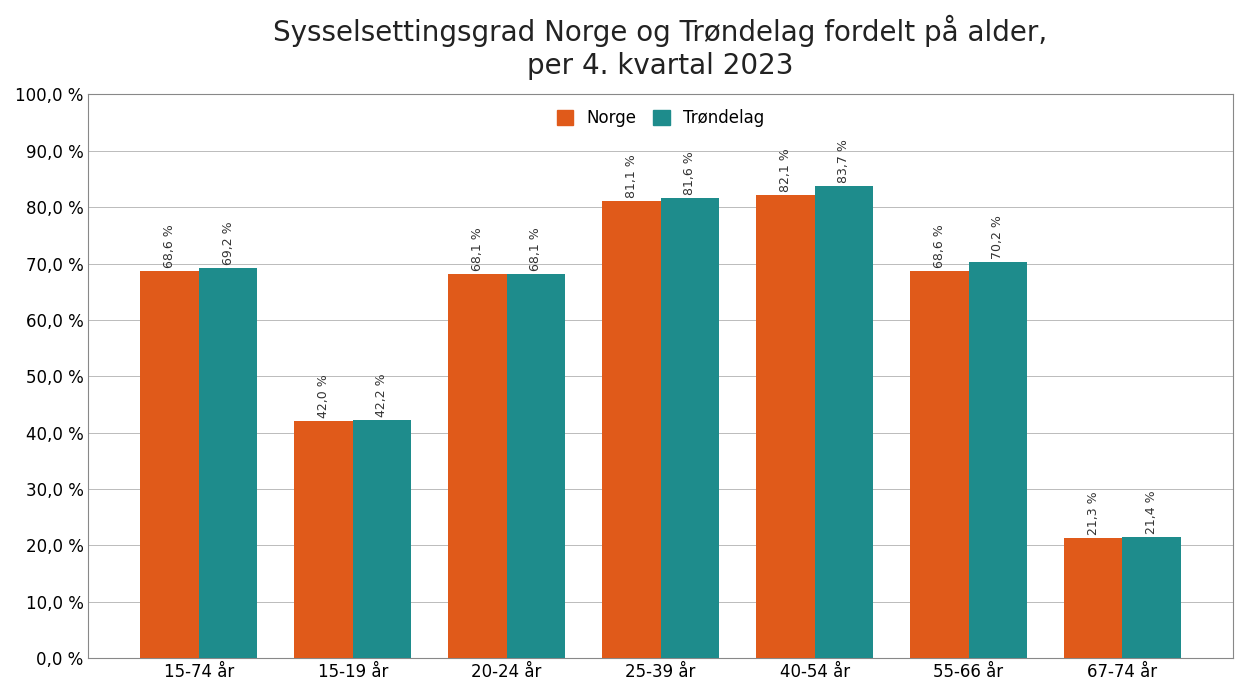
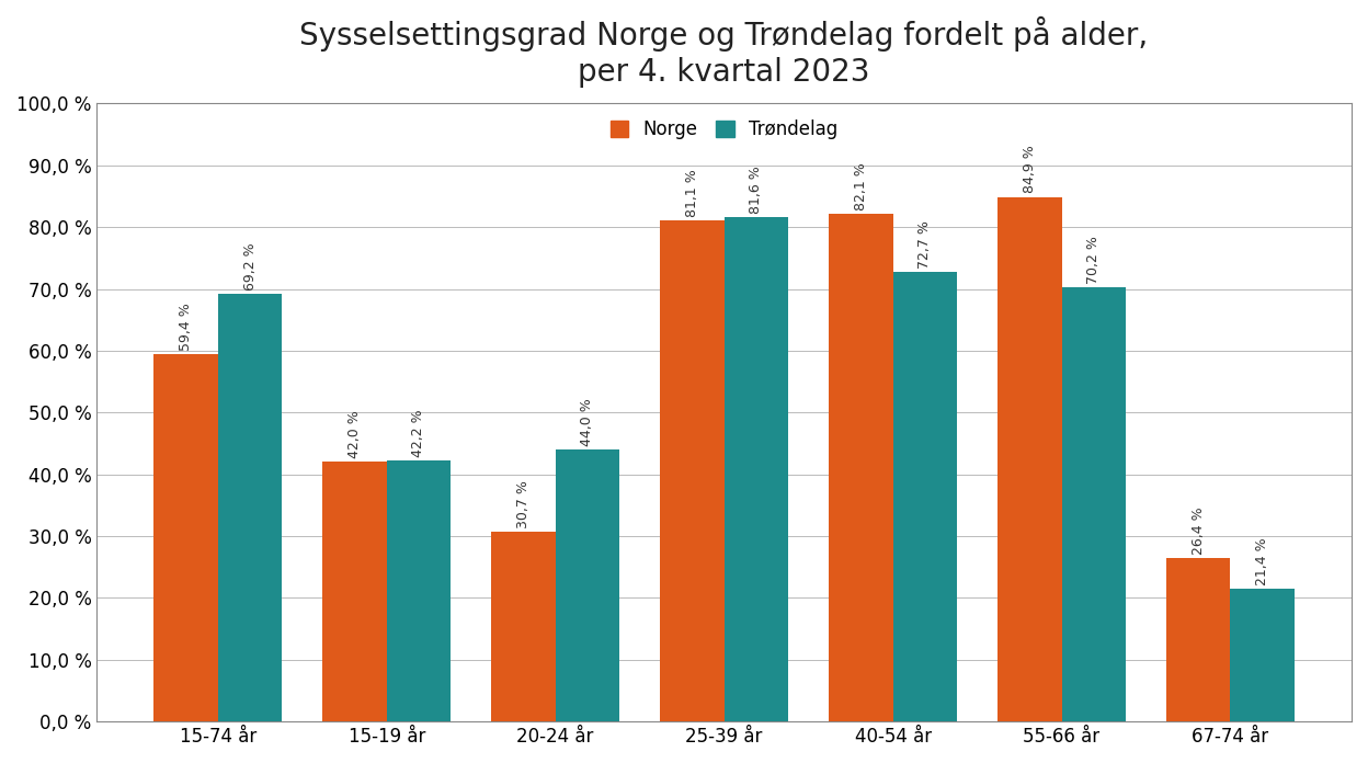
Norge/15-74 år: 68,6 -> 59,4
Norge/20-24 år: 68,1 -> 30,7
Trøndelag/20-24 år: 68,1 -> 44,0
Trøndelag/40-54 år: 83,7 -> 72,7
Norge/55-66 år: 68,6 -> 84,9
Norge/67-74 år: 21,3 -> 26,4
